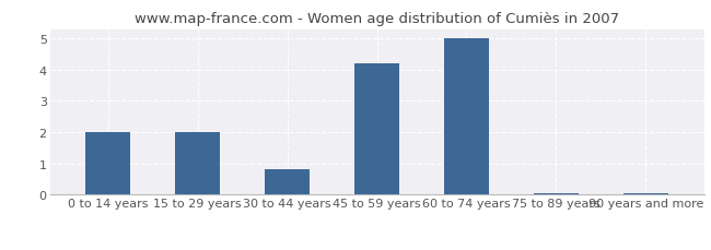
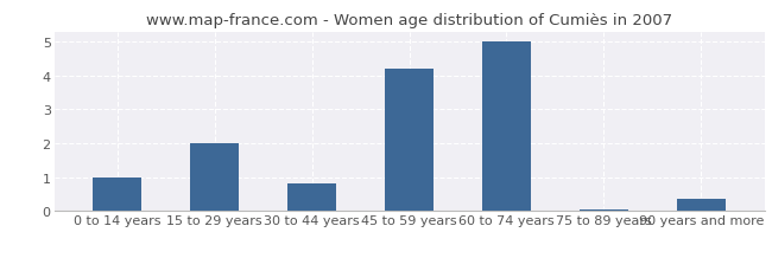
0 to 14 years: 2.00 -> 1.00
90 years and more: 0.05 -> 0.35
